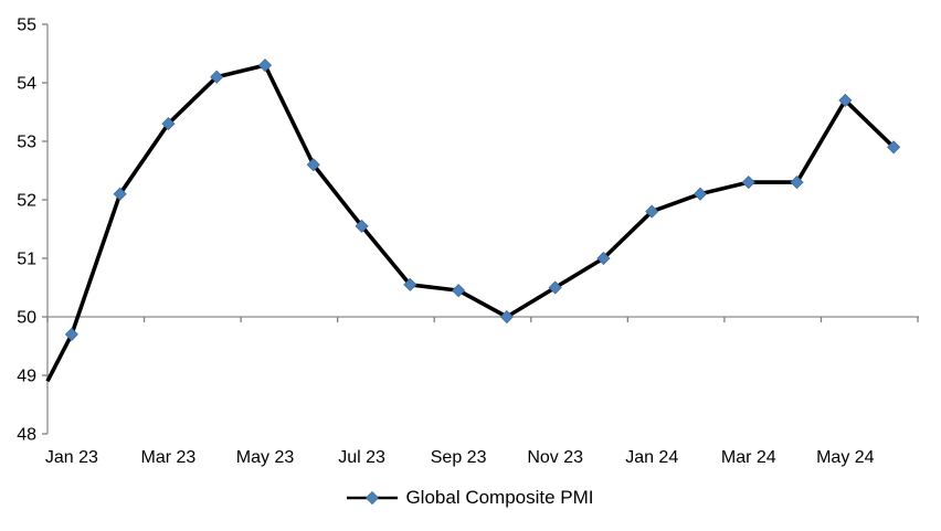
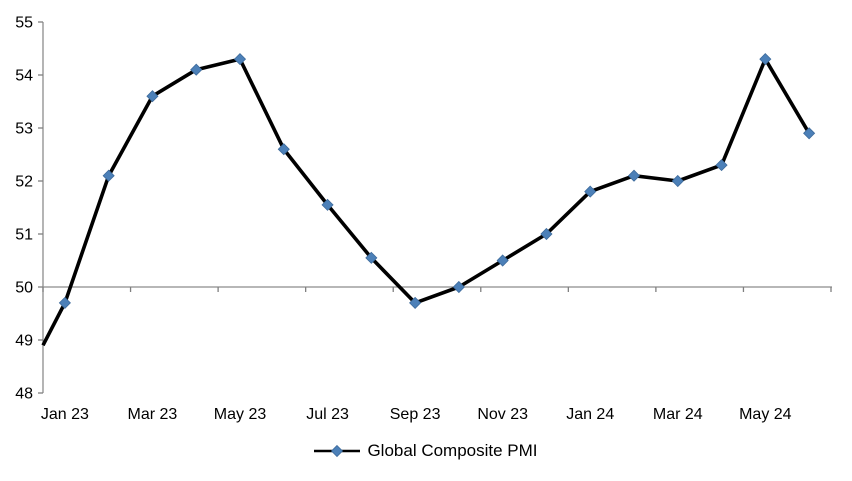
Mar 23: 53.3 -> 53.6
Sep 23: 50.5 -> 49.7
Mar 24: 52.3 -> 52.0
May 24: 53.7 -> 54.3
